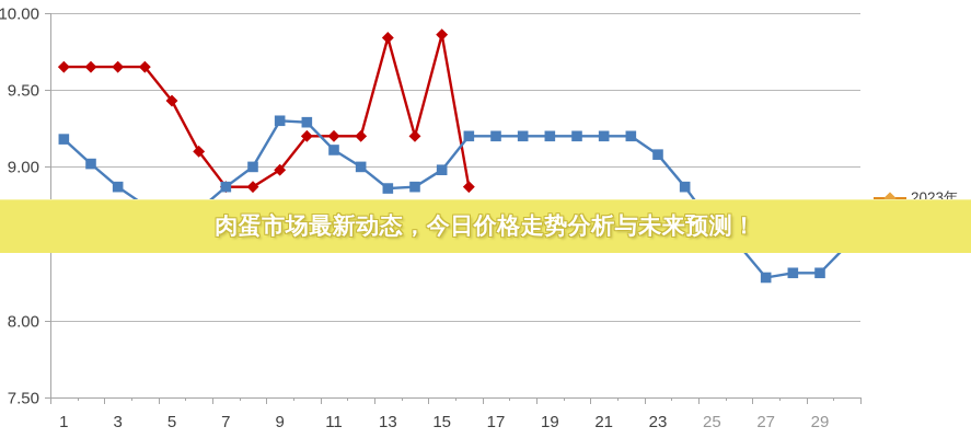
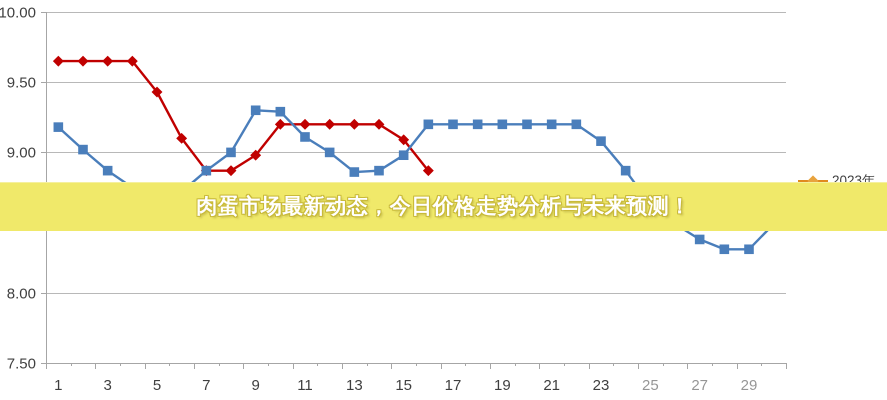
2023年/13: 9.84 -> 9.20
2023年/15: 9.86 -> 9.09
2022年/27: 8.28 -> 8.38
